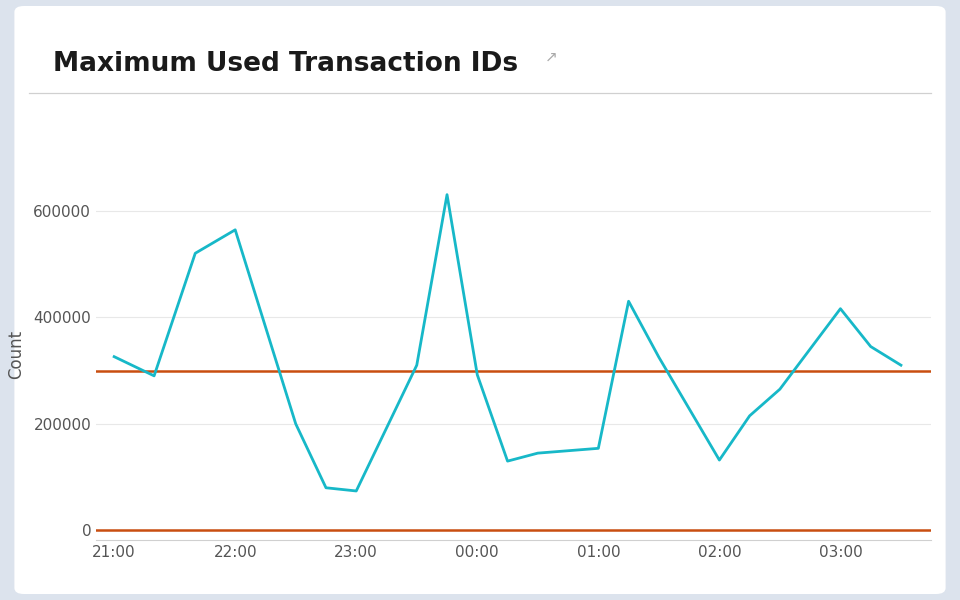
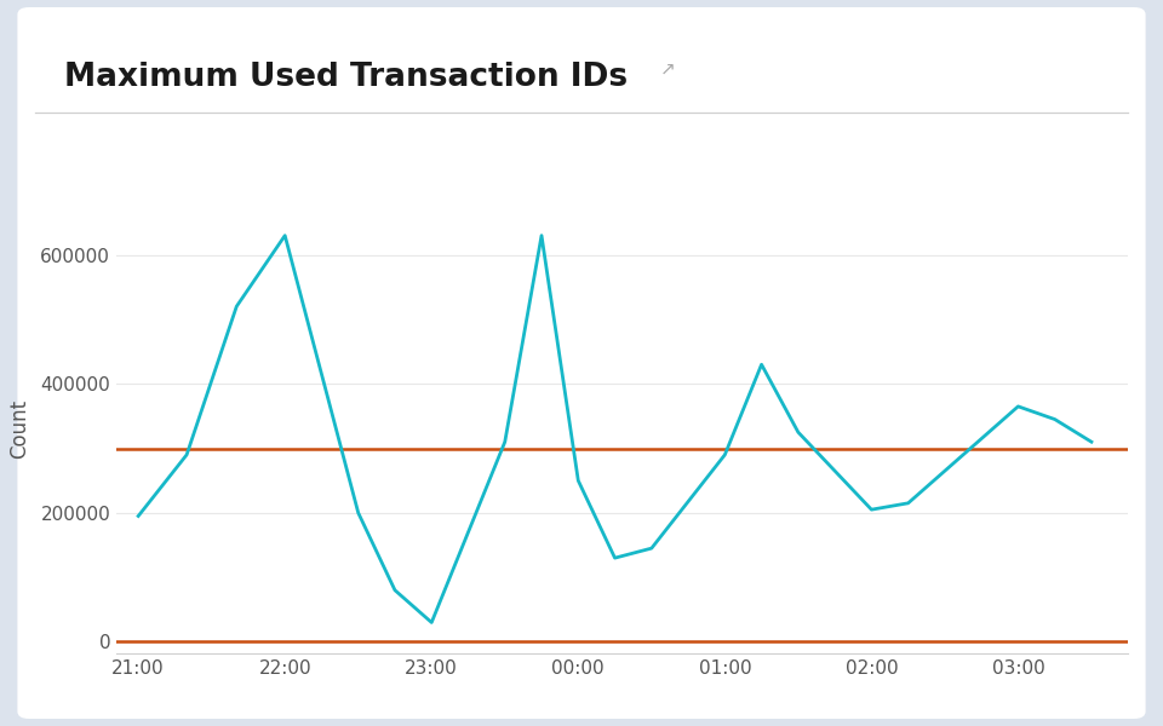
21:00: 326000 -> 195000
22:00: 564000 -> 630000
23:00: 74000 -> 30000
00:00: 292000 -> 250000
01:00: 154000 -> 290000
02:00: 132000 -> 205000
03:00: 416000 -> 365000
